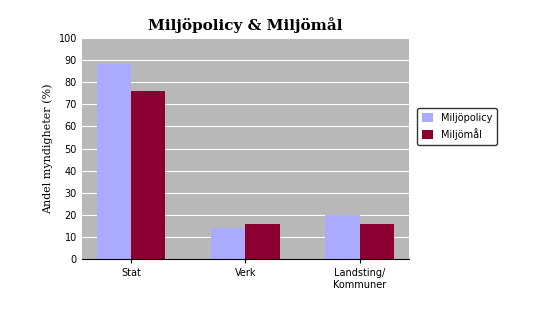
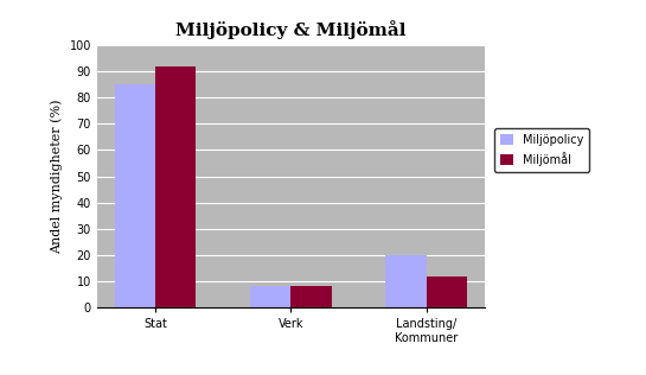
Miljöpolicy/Stat: 88 -> 85
Miljömål/Stat: 76 -> 92
Miljöpolicy/Verk: 14 -> 8
Miljömål/Verk: 16 -> 8
Miljömål/Landsting/ Kommuner: 16 -> 12
